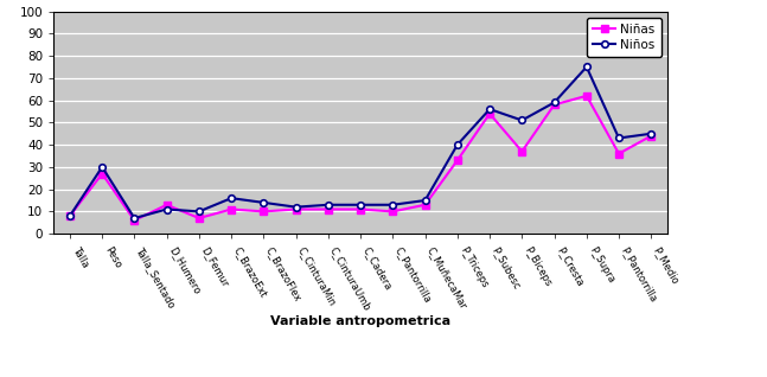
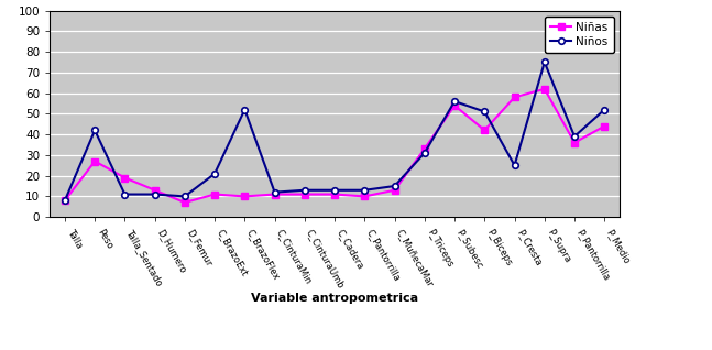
Niños/Peso: 30 -> 42
Niñas/Talla_Sentado: 6 -> 19
Niños/Talla_Sentado: 7 -> 11
Niños/C_BrazoExt: 16 -> 21
Niños/C_BrazoFlex: 14 -> 52
Niños/P_Triceps: 40 -> 31
Niñas/P_Biceps: 37 -> 42
Niños/P_Cresta: 59 -> 25
Niños/P_Pantorrilla: 43 -> 39
Niños/P_Medio: 45 -> 52
